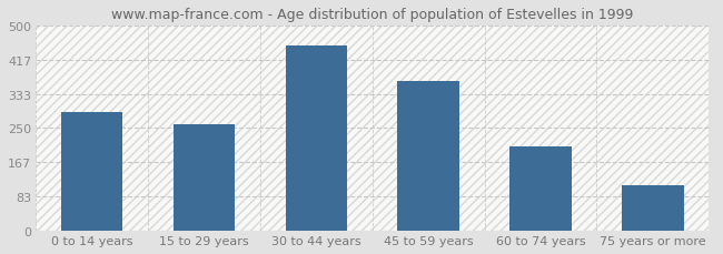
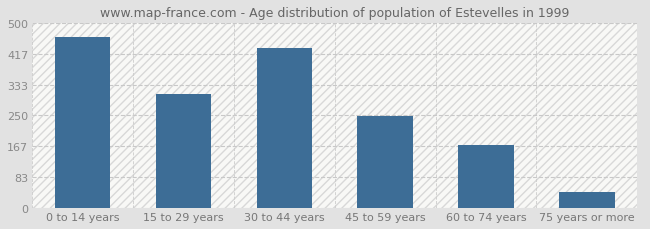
0 to 14 years: 290 -> 462
15 to 29 years: 260 -> 308
30 to 44 years: 450 -> 432
45 to 59 years: 365 -> 248
60 to 74 years: 205 -> 170
75 years or more: 110 -> 43
